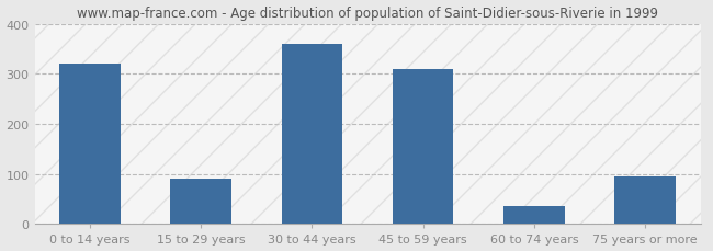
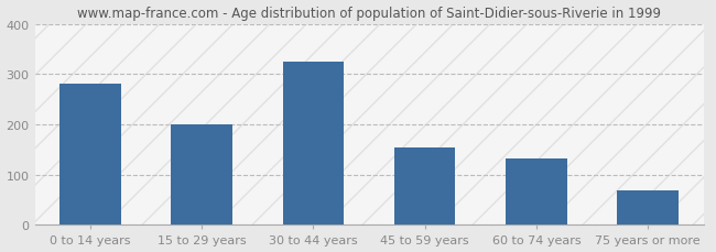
0 to 14 years: 320 -> 280
15 to 29 years: 90 -> 200
30 to 44 years: 360 -> 325
45 to 59 years: 310 -> 153
60 to 74 years: 35 -> 132
75 years or more: 95 -> 68
